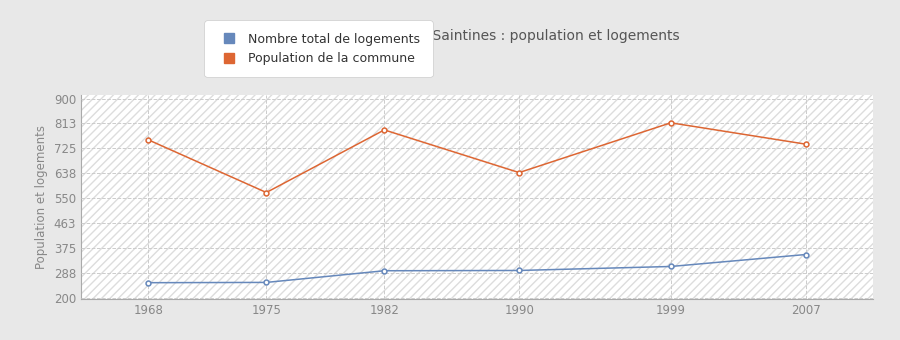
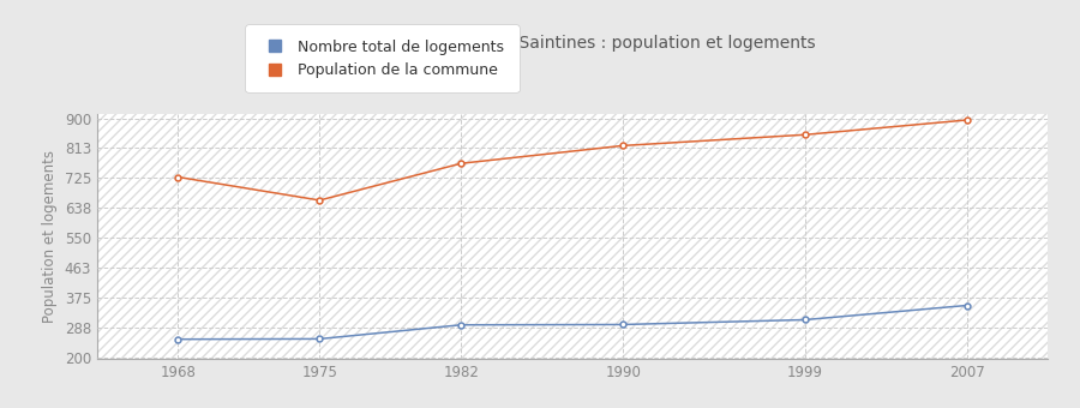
Population de la commune/1968: 755 -> 728
Population de la commune/1975: 570 -> 660
Population de la commune/1982: 790 -> 768
Population de la commune/1990: 640 -> 820
Population de la commune/1999: 815 -> 852
Population de la commune/2007: 740 -> 895
